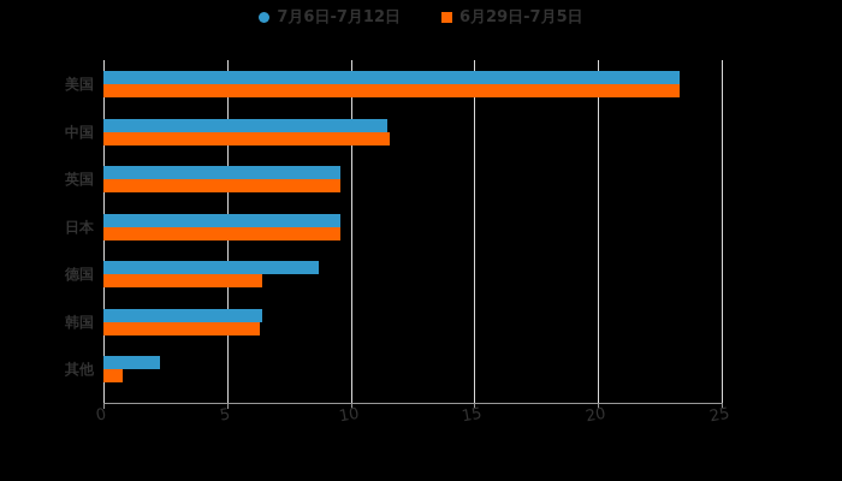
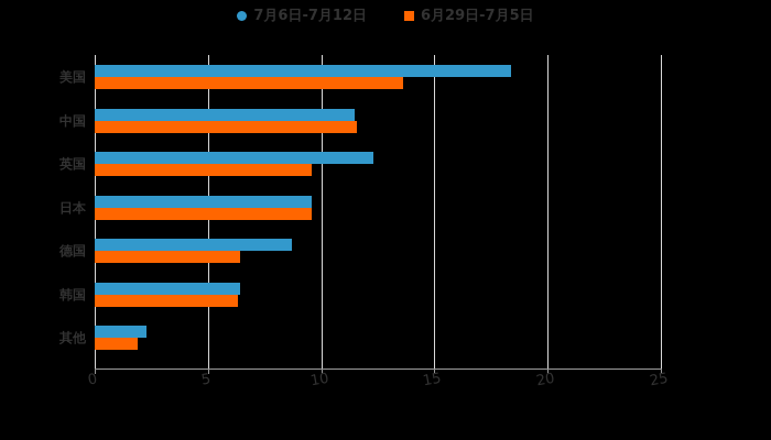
7月6日-7月12日/美国: 23.3 -> 18.4
6月29日-7月5日/美国: 23.3 -> 13.6
7月6日-7月12日/英国: 9.6 -> 12.3
6月29日-7月5日/其他: 0.8 -> 1.9
